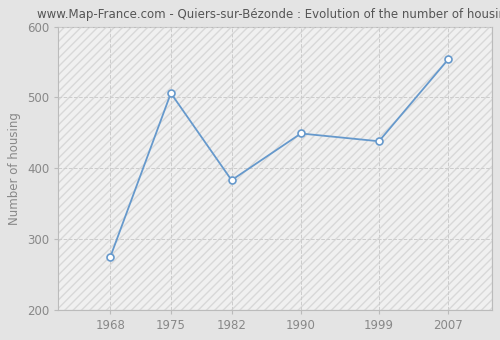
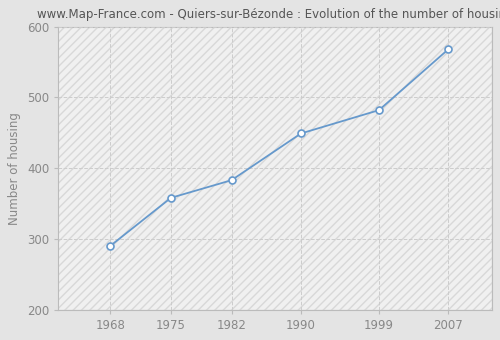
1968: 274 -> 290
1975: 506 -> 358
1999: 438 -> 482
2007: 554 -> 568
